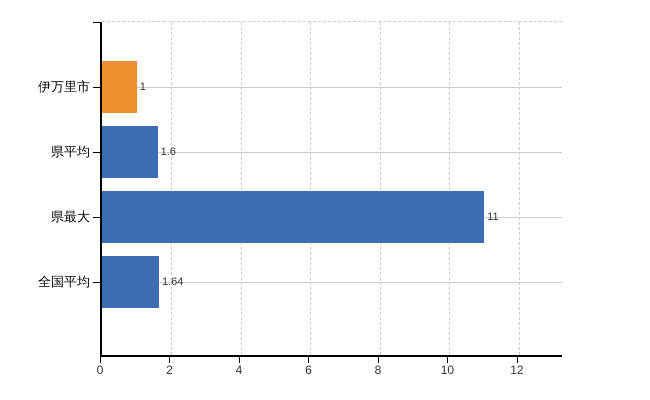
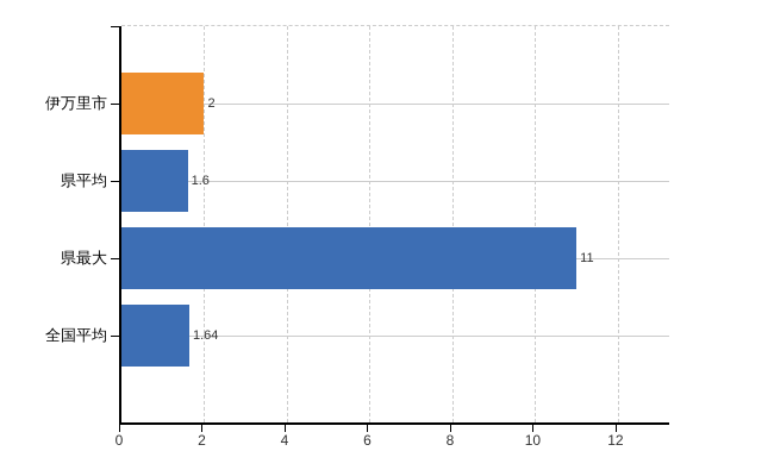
伊万里市: 1 -> 2
